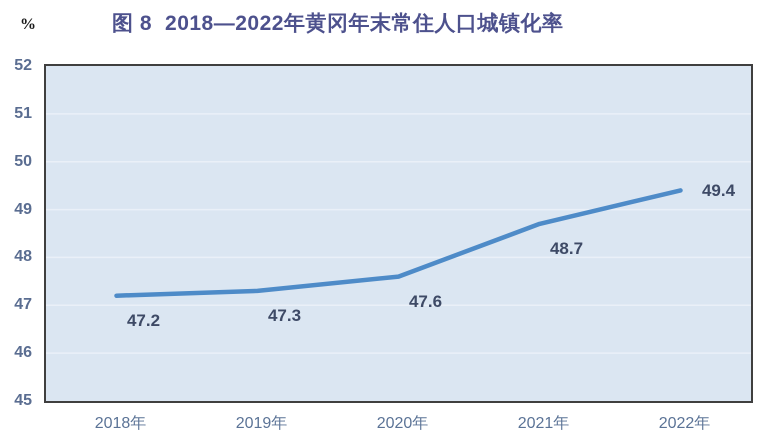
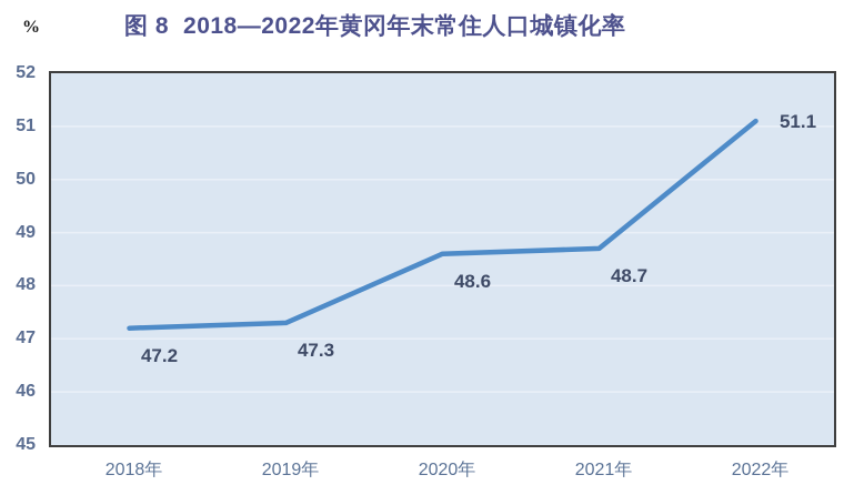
2020年: 47.6 -> 48.6
2022年: 49.4 -> 51.1
